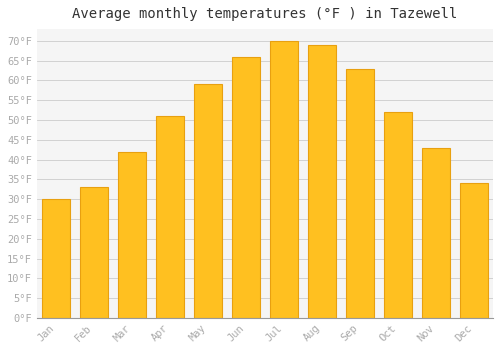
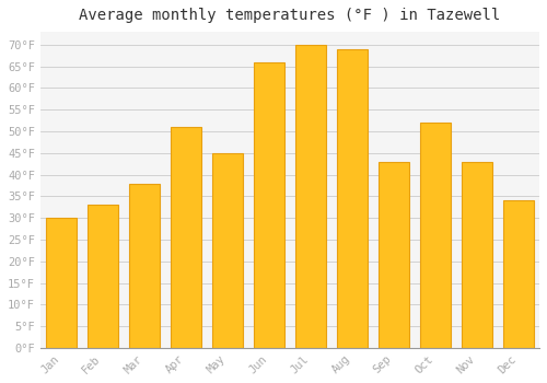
Mar: 42°F -> 38°F
May: 59°F -> 45°F
Sep: 63°F -> 43°F
